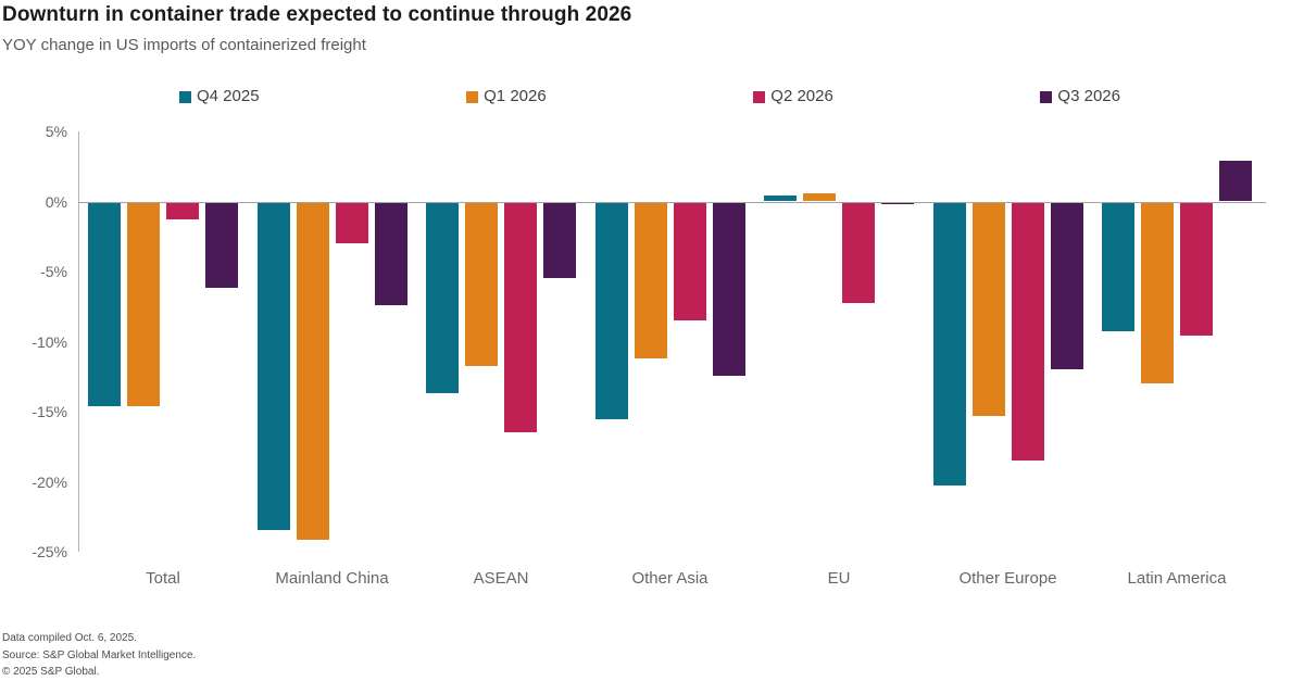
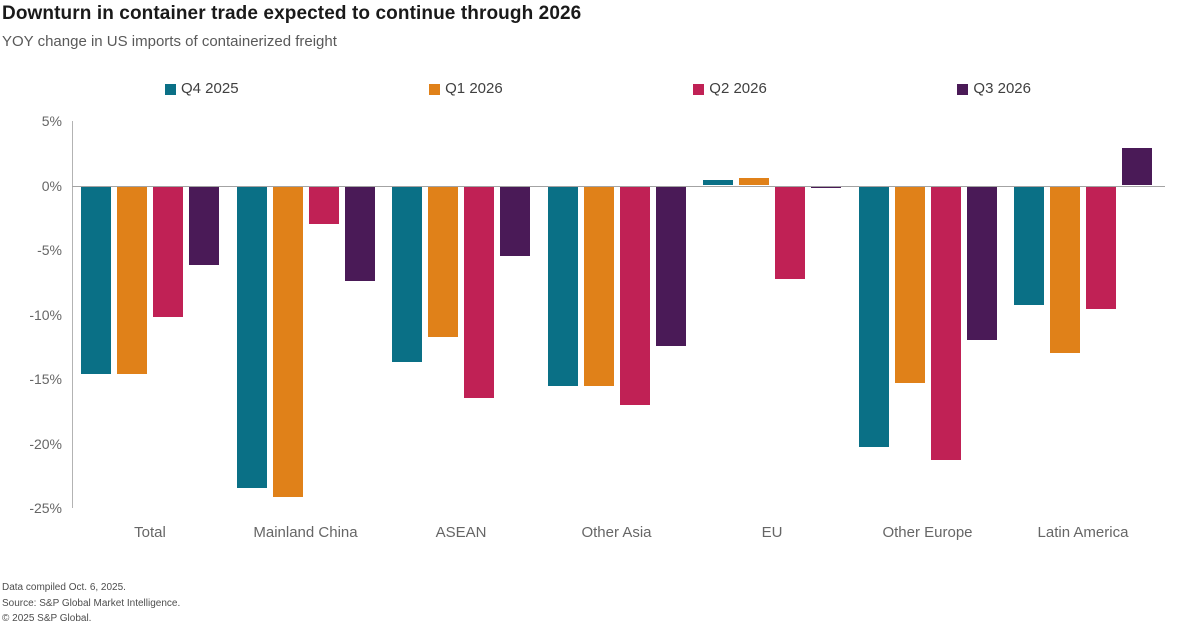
Q2 2026/Total: -1.2% -> -10.1%
Q1 2026/Other Asia: -11.1% -> -15.5%
Q2 2026/Other Asia: -8.4% -> -16.9%
Q2 2026/Other Europe: -18.4% -> -21.2%
